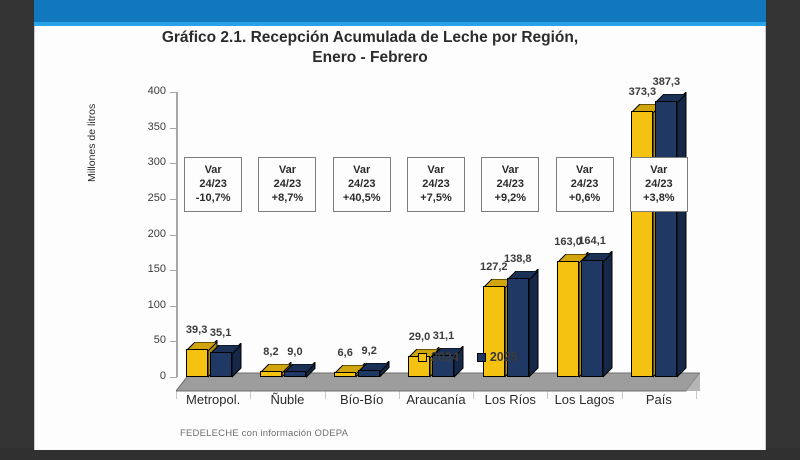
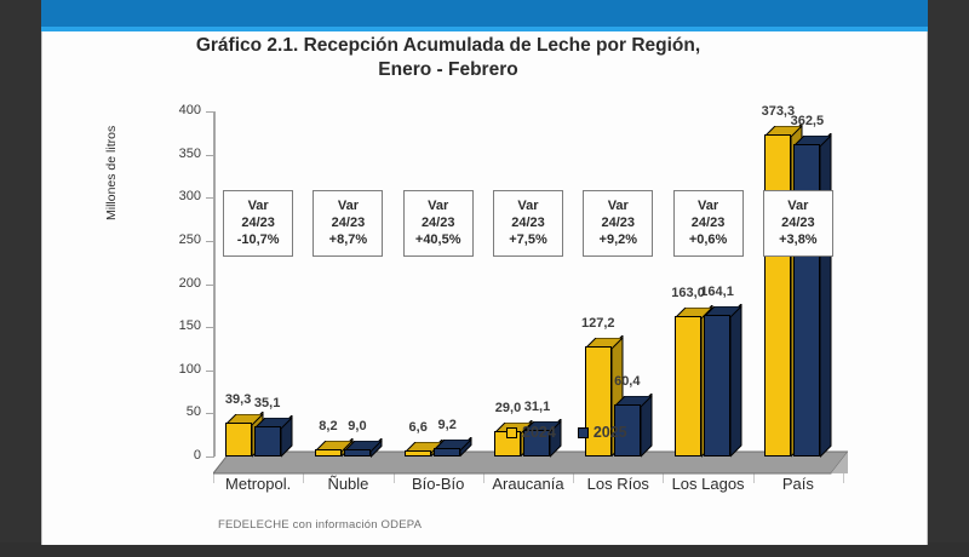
2025/Los Ríos: 138,8 -> 60,4
2025/País: 387,3 -> 362,5
